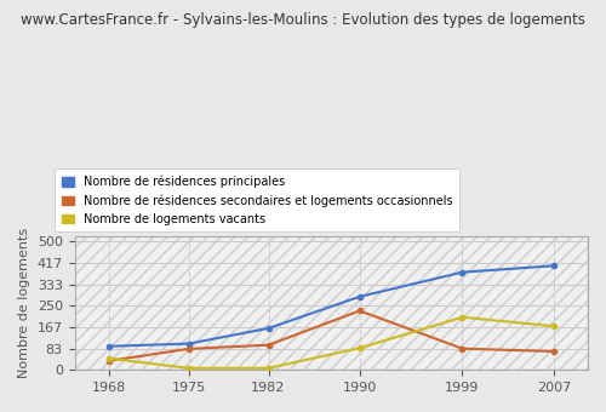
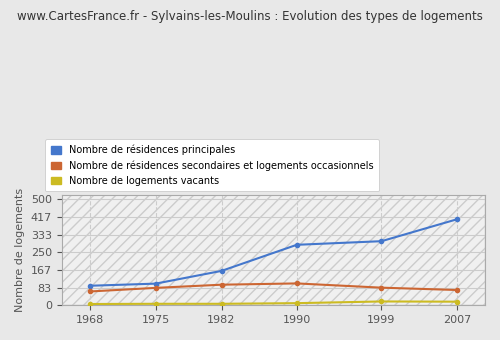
Nombre de résidences secondaires et logements occasionnels/1968: 35 -> 65
Nombre de logements vacants/1968: 45 -> 6
Nombre de résidences secondaires et logements occasionnels/1990: 230 -> 103
Nombre de logements vacants/1990: 85 -> 10
Nombre de résidences principales/1999: 380 -> 302
Nombre de logements vacants/1999: 205 -> 18
Nombre de logements vacants/2007: 170 -> 17
